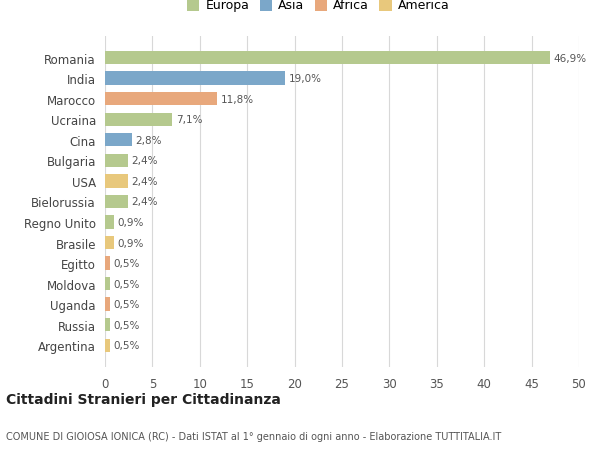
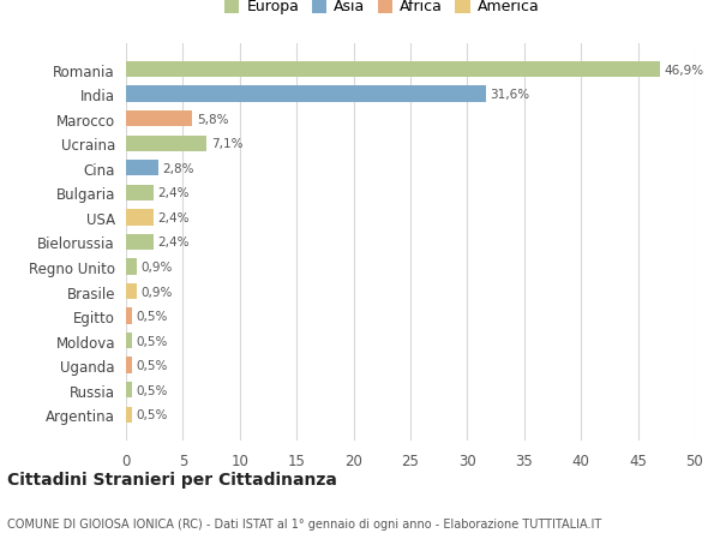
India: 19,0% -> 31,6%
Marocco: 11,8% -> 5,8%
